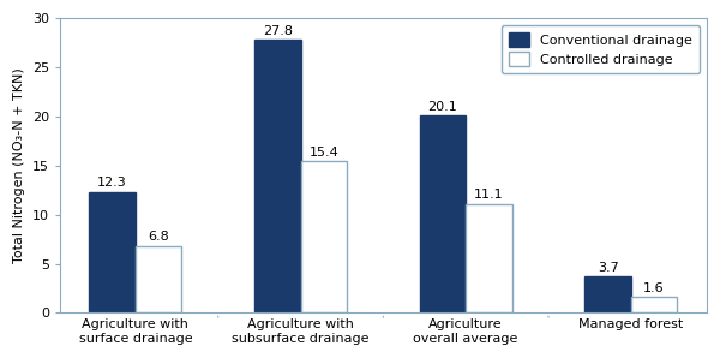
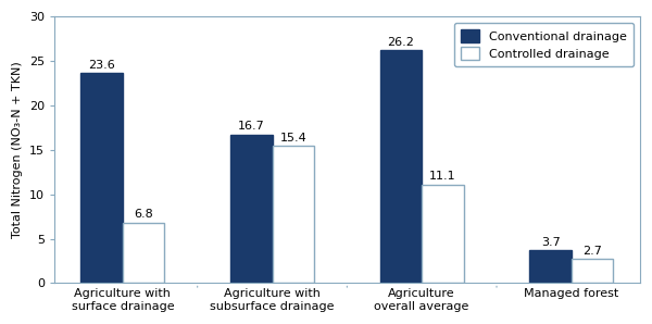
Conventional drainage/Agriculture with surface drainage: 12.3 -> 23.6
Conventional drainage/Agriculture with subsurface drainage: 27.8 -> 16.7
Conventional drainage/Agriculture overall average: 20.1 -> 26.2
Controlled drainage/Managed forest: 1.6 -> 2.7
